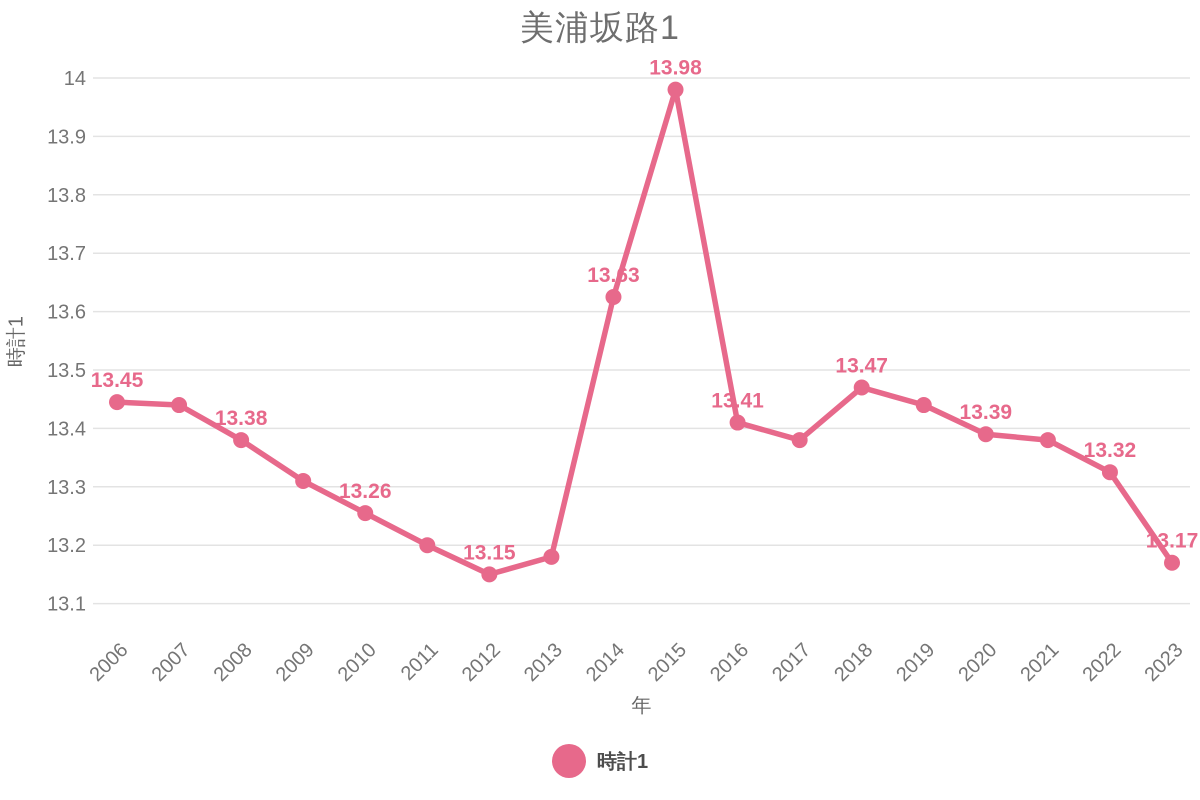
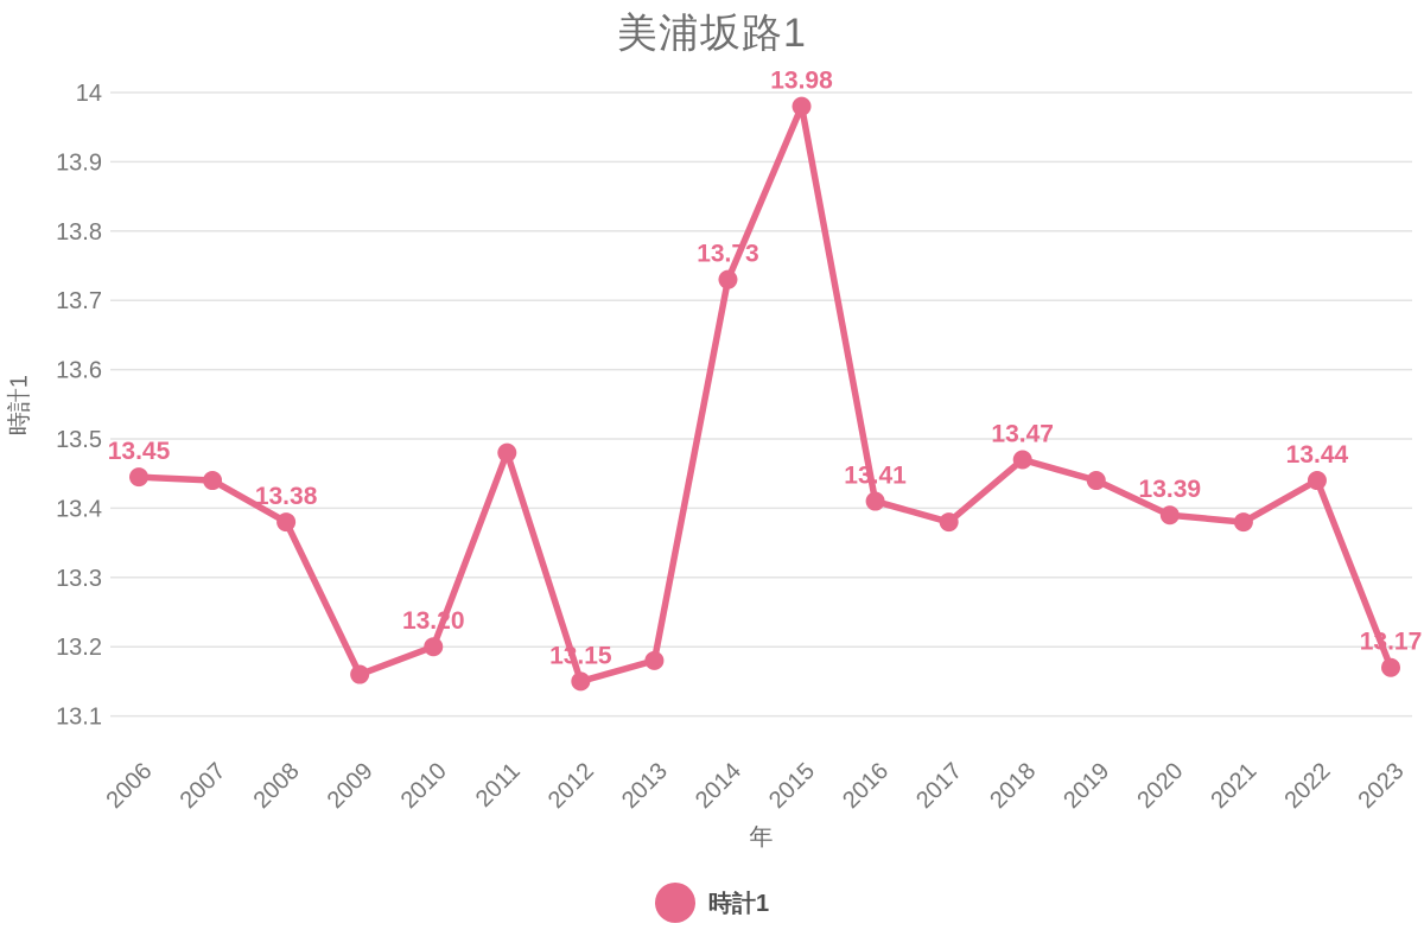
2009: 13.31 -> 13.16
2010: 13.26 -> 13.20
2011: 13.20 -> 13.48
2014: 13.63 -> 13.73
2022: 13.32 -> 13.44
